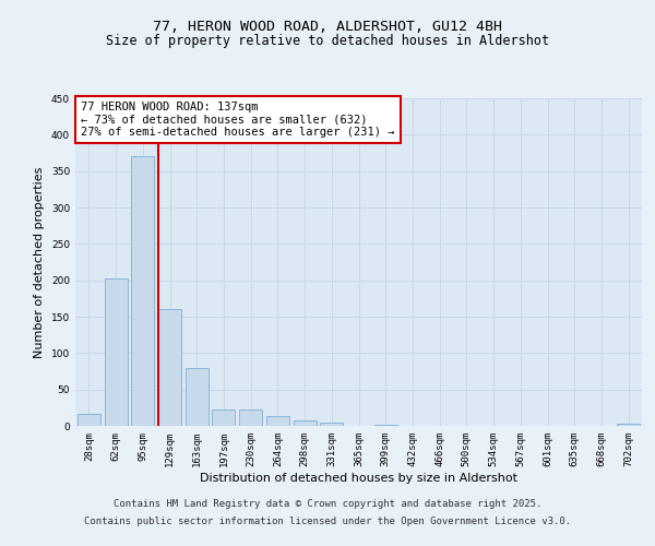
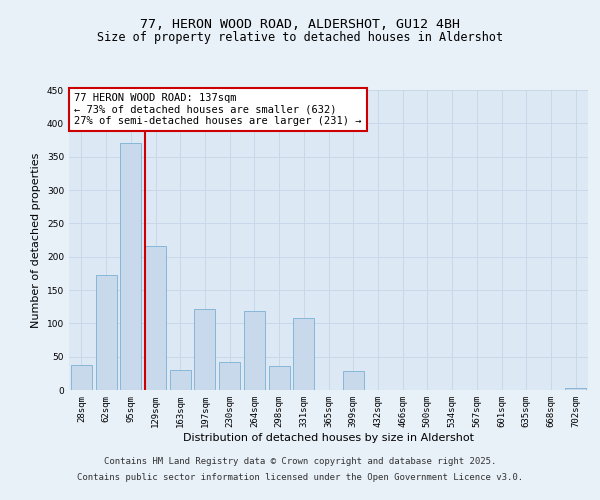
28sqm: 17 -> 38
62sqm: 202 -> 172
129sqm: 160 -> 216
163sqm: 80 -> 30
197sqm: 22 -> 122
230sqm: 22 -> 42
264sqm: 13 -> 118
298sqm: 7 -> 36
331sqm: 4 -> 108
399sqm: 1 -> 28
